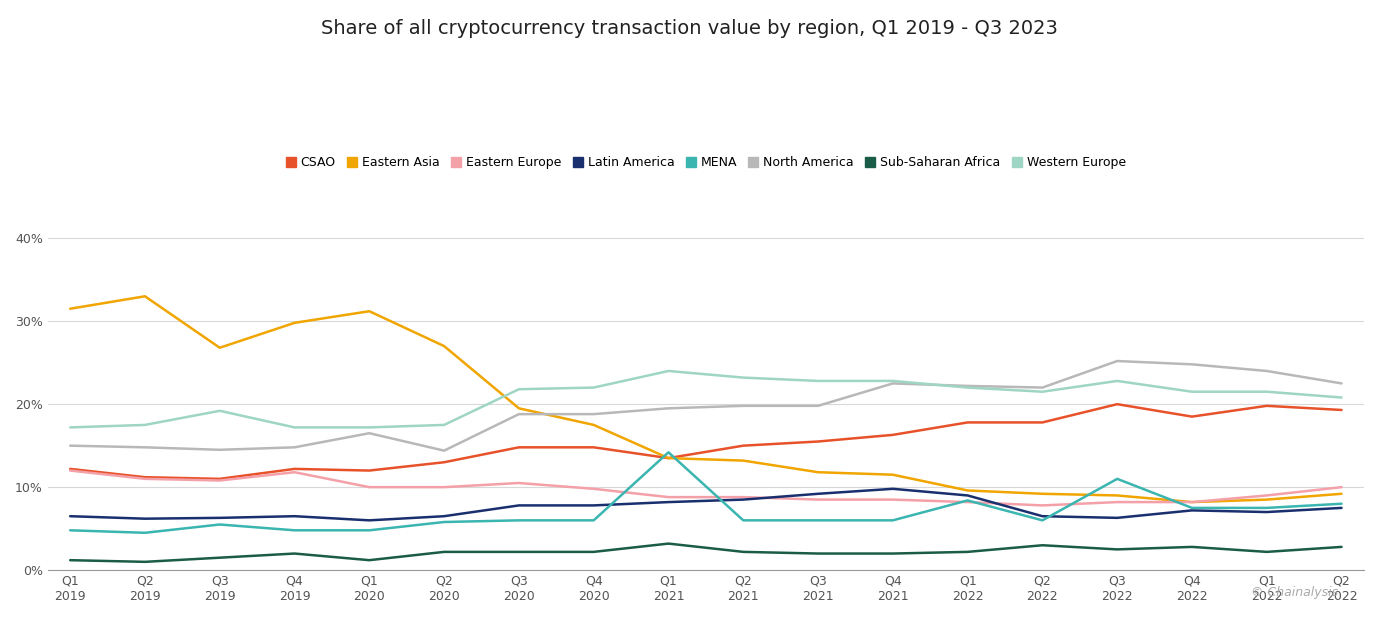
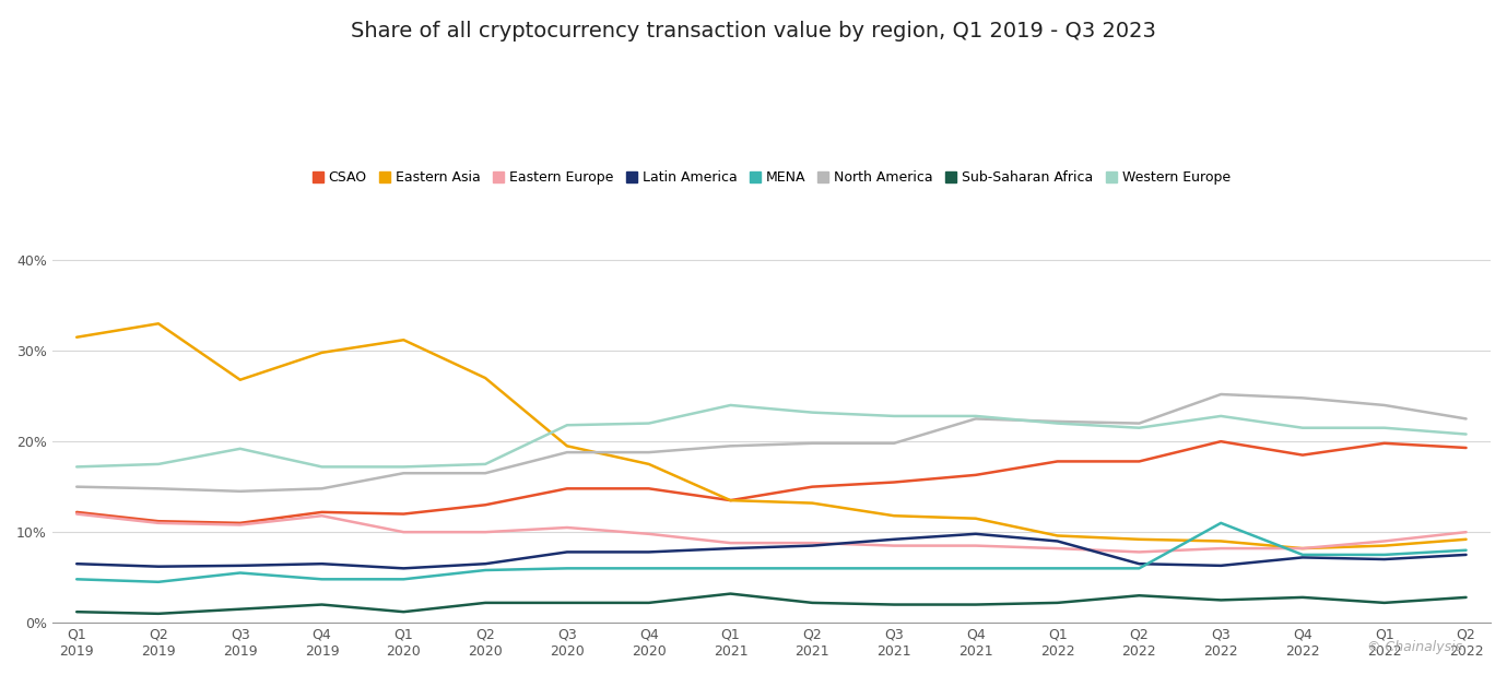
North America/Q2 2020: 14.4% -> 16.5%
MENA/Q1 2021: 14.2% -> 6.0%
MENA/Q1 2022: 8.4% -> 6.0%
